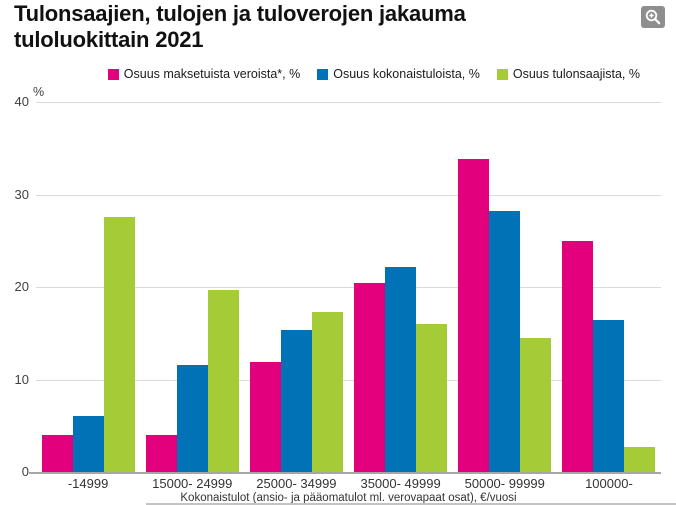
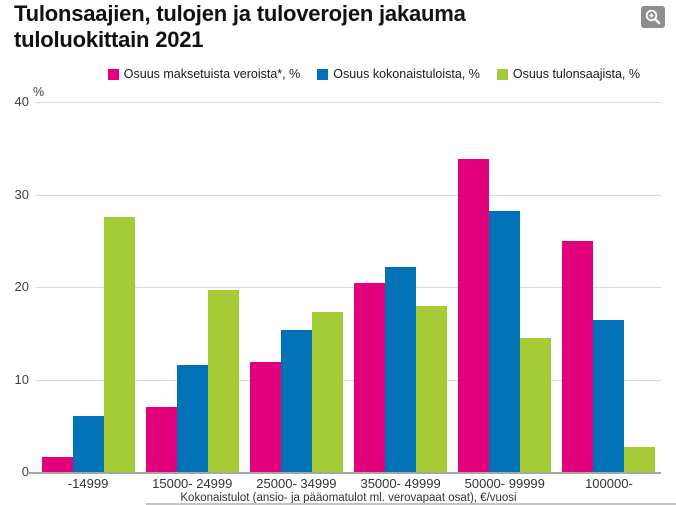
Osuus maksetuista veroista*, %/-14999: 4 -> 2
Osuus maksetuista veroista*, %/15000- 24999: 4 -> 7
Osuus tulonsaajista, %/35000- 49999: 16 -> 18
